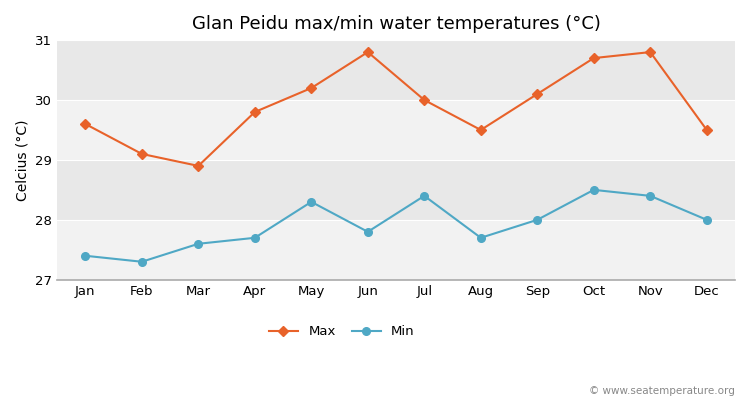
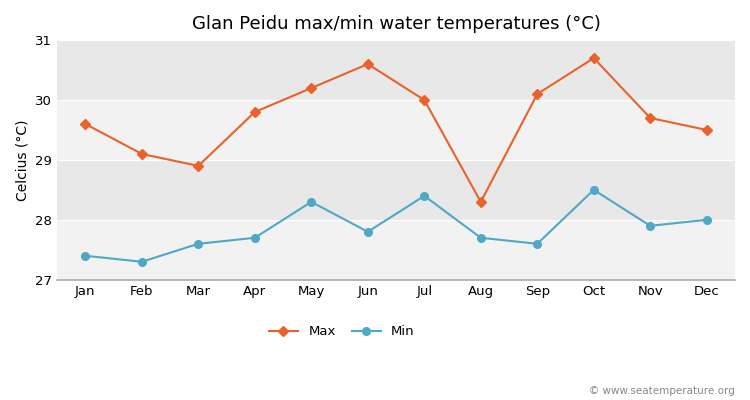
Max/Jun: 30.8 -> 30.6
Max/Aug: 29.5 -> 28.3
Min/Sep: 28.0 -> 27.6
Max/Nov: 30.8 -> 29.7
Min/Nov: 28.4 -> 27.9
